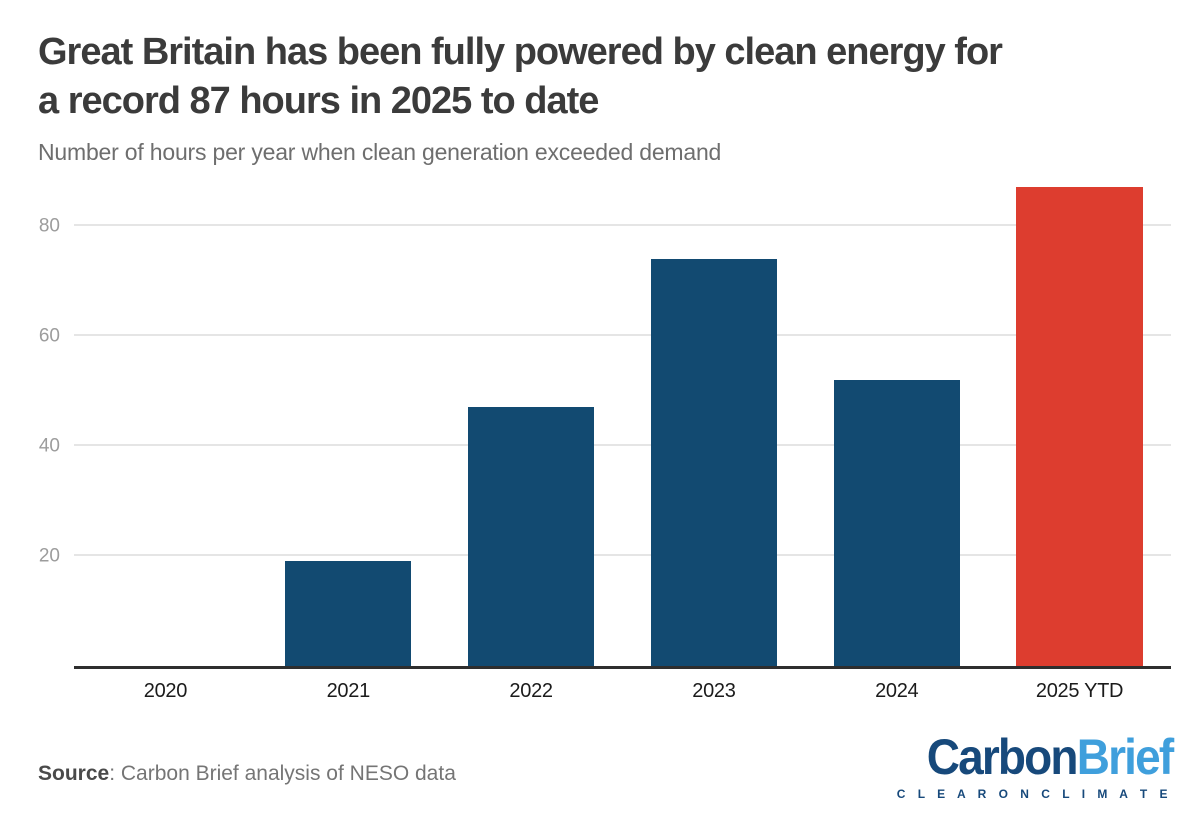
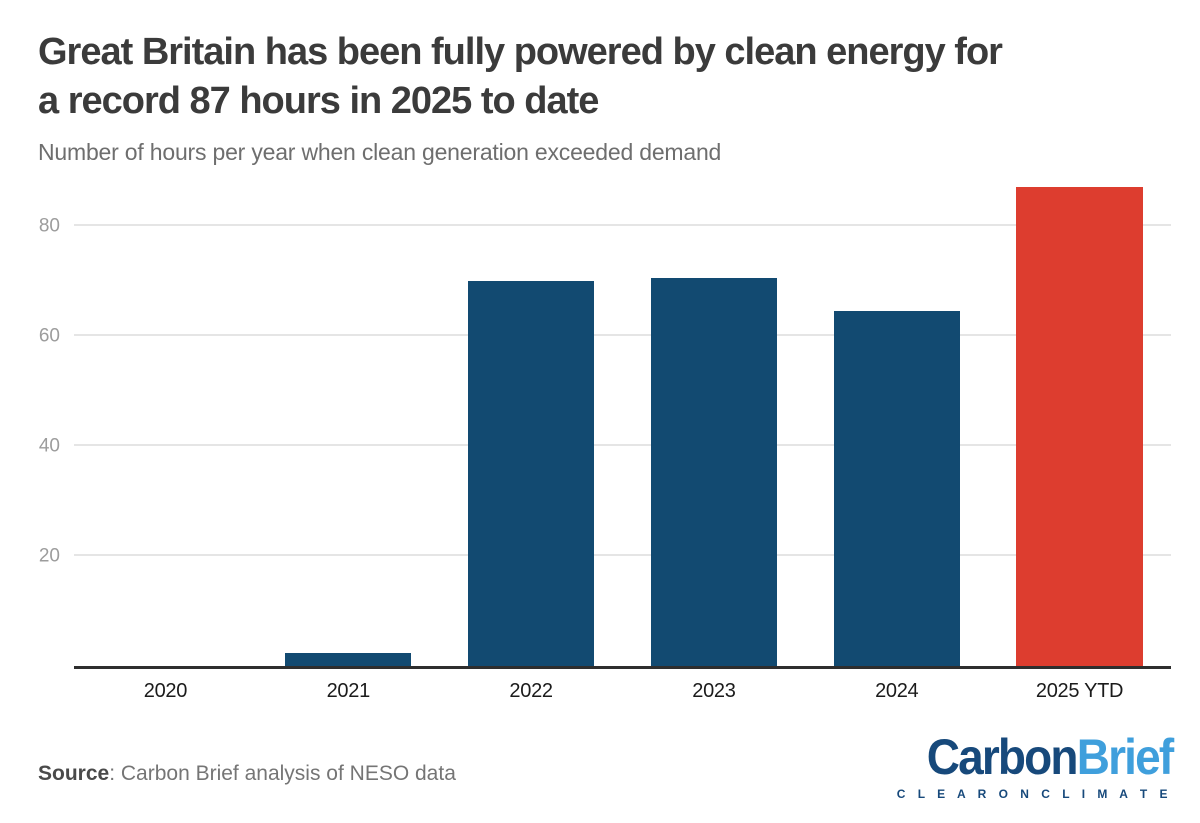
2021: 19 -> 2
2022: 47 -> 70
2023: 74 -> 70
2024: 52 -> 64
